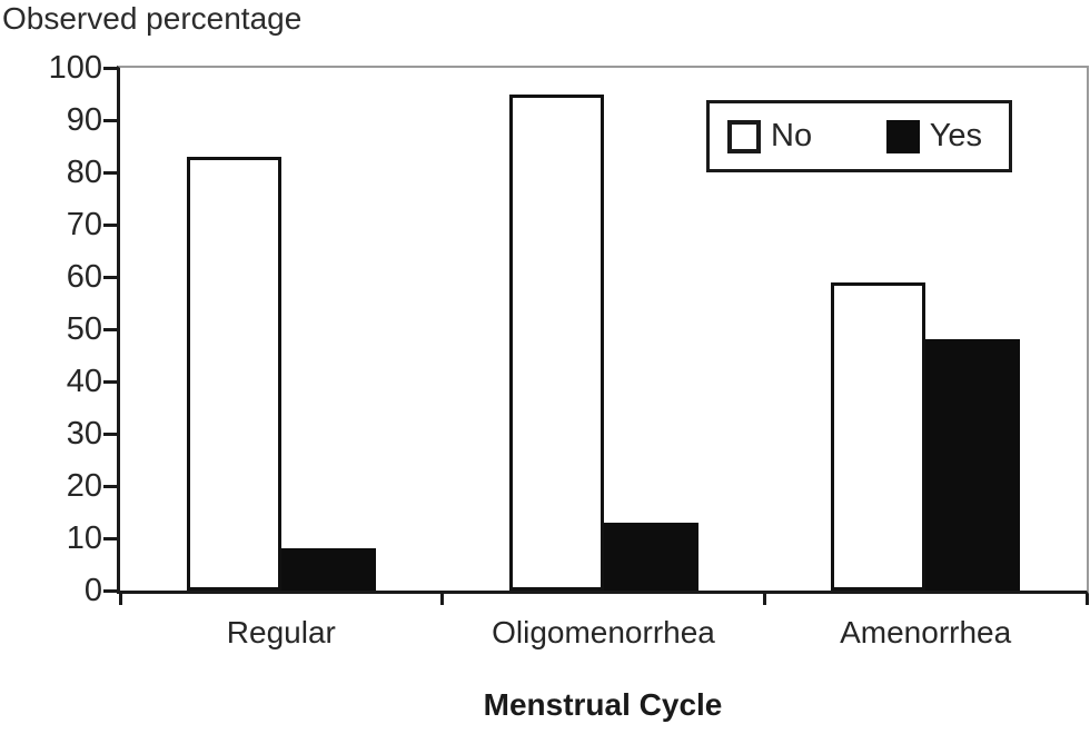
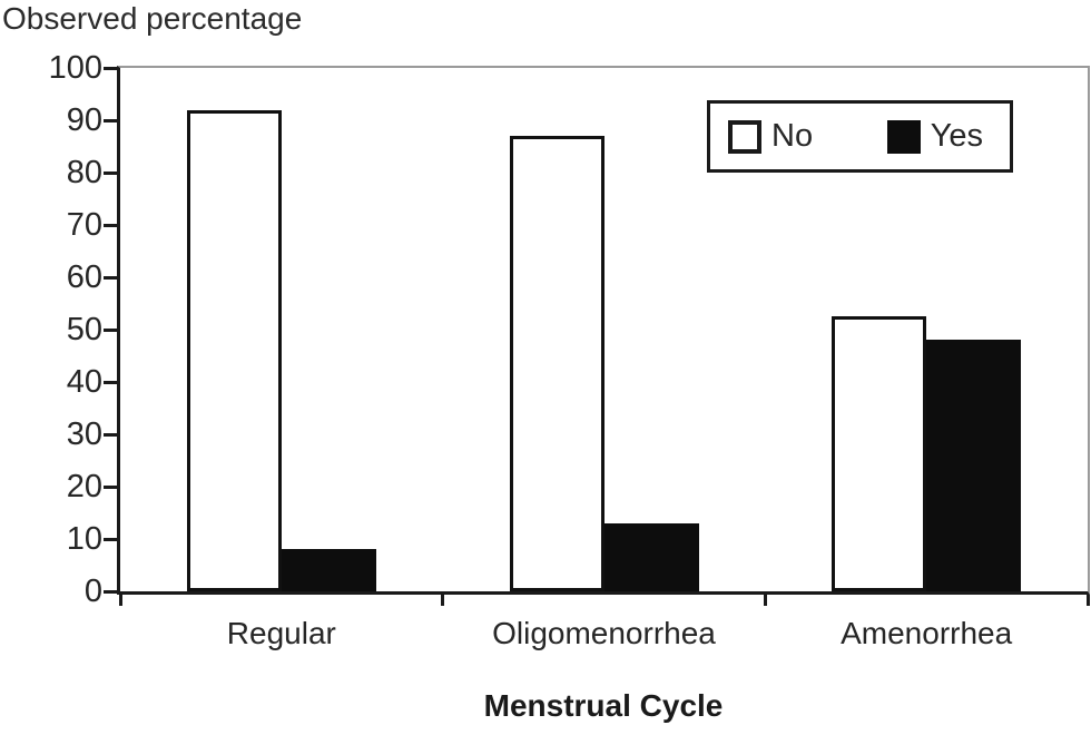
No/Regular: 83 -> 92
No/Oligomenorrhea: 95 -> 87
No/Amenorrhea: 59 -> 52
